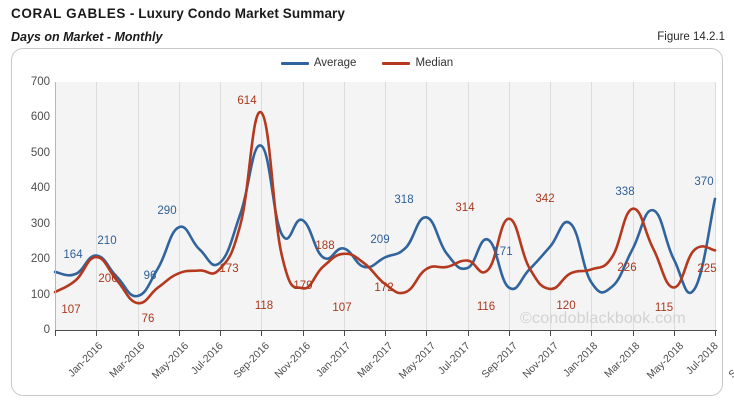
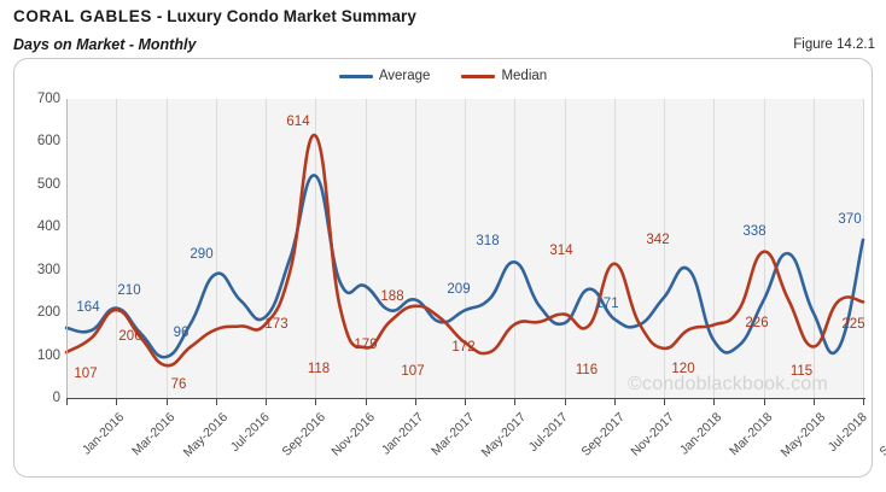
Average/Jan-2017: 310 -> 260
Average/Nov-2017: 120 -> 180
